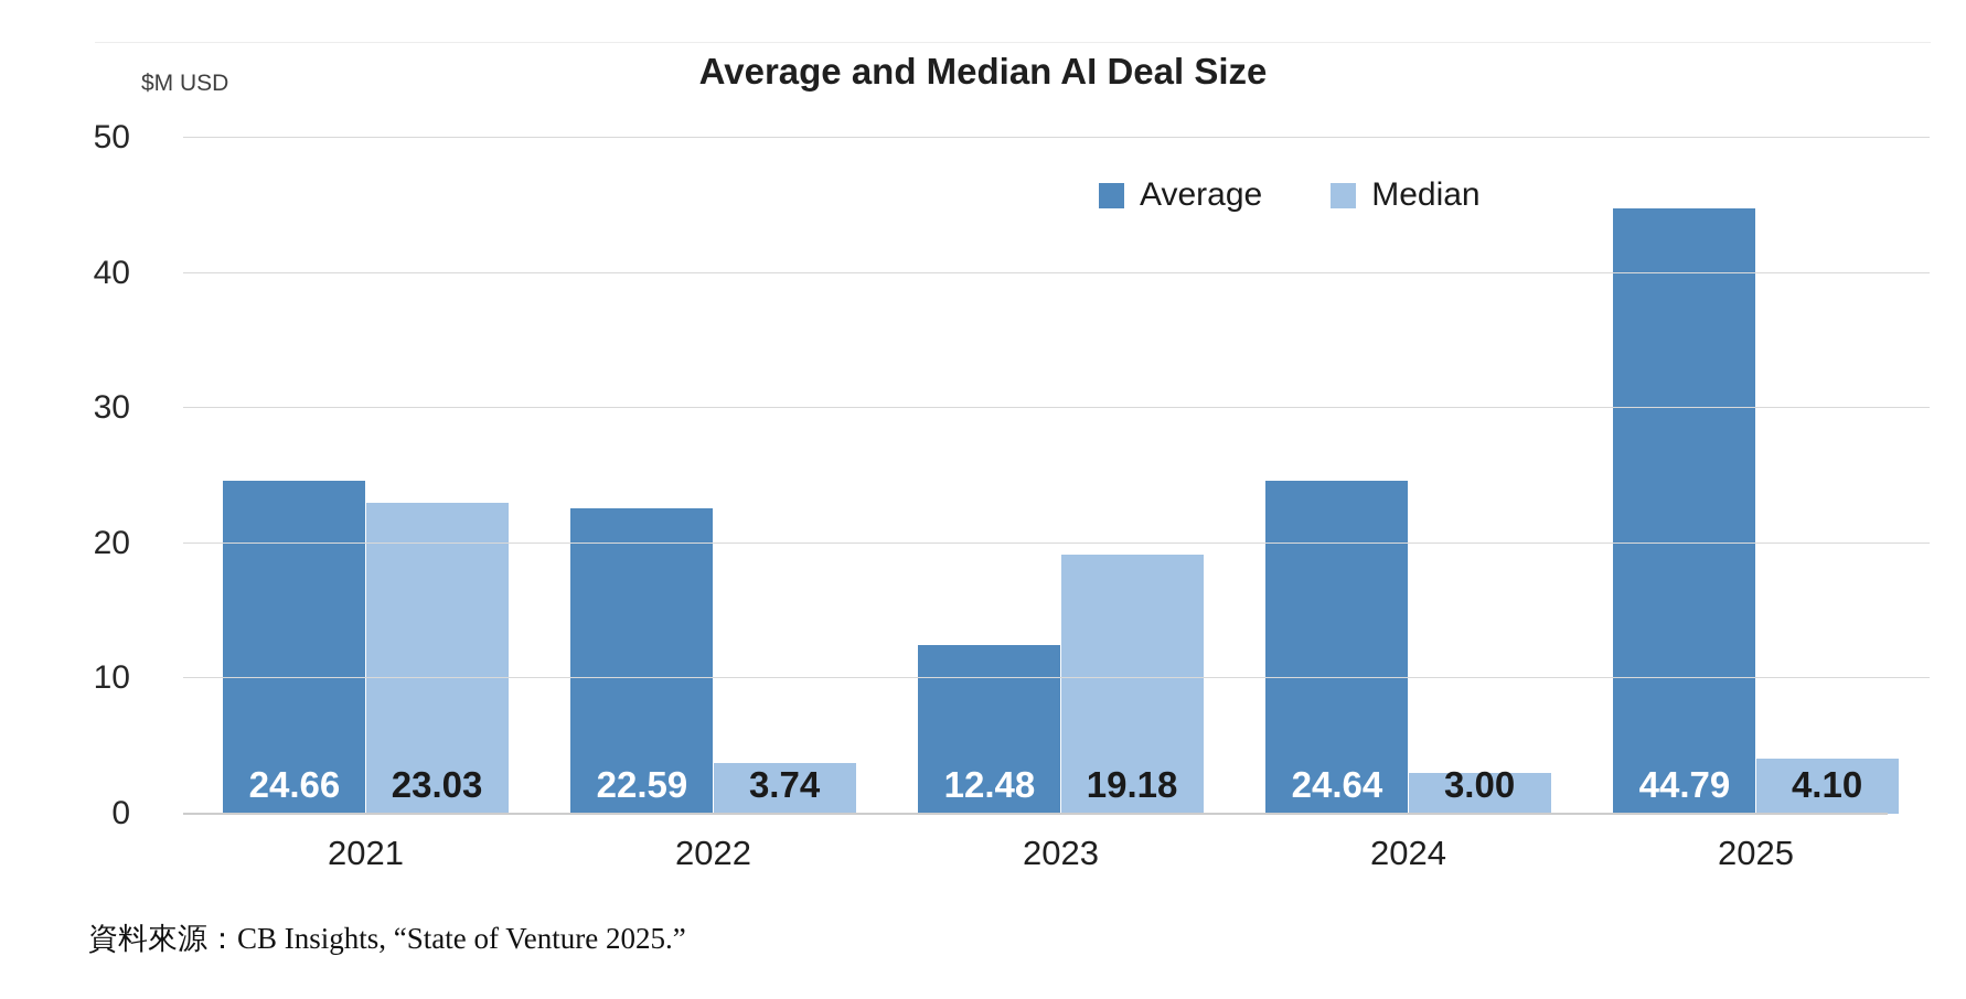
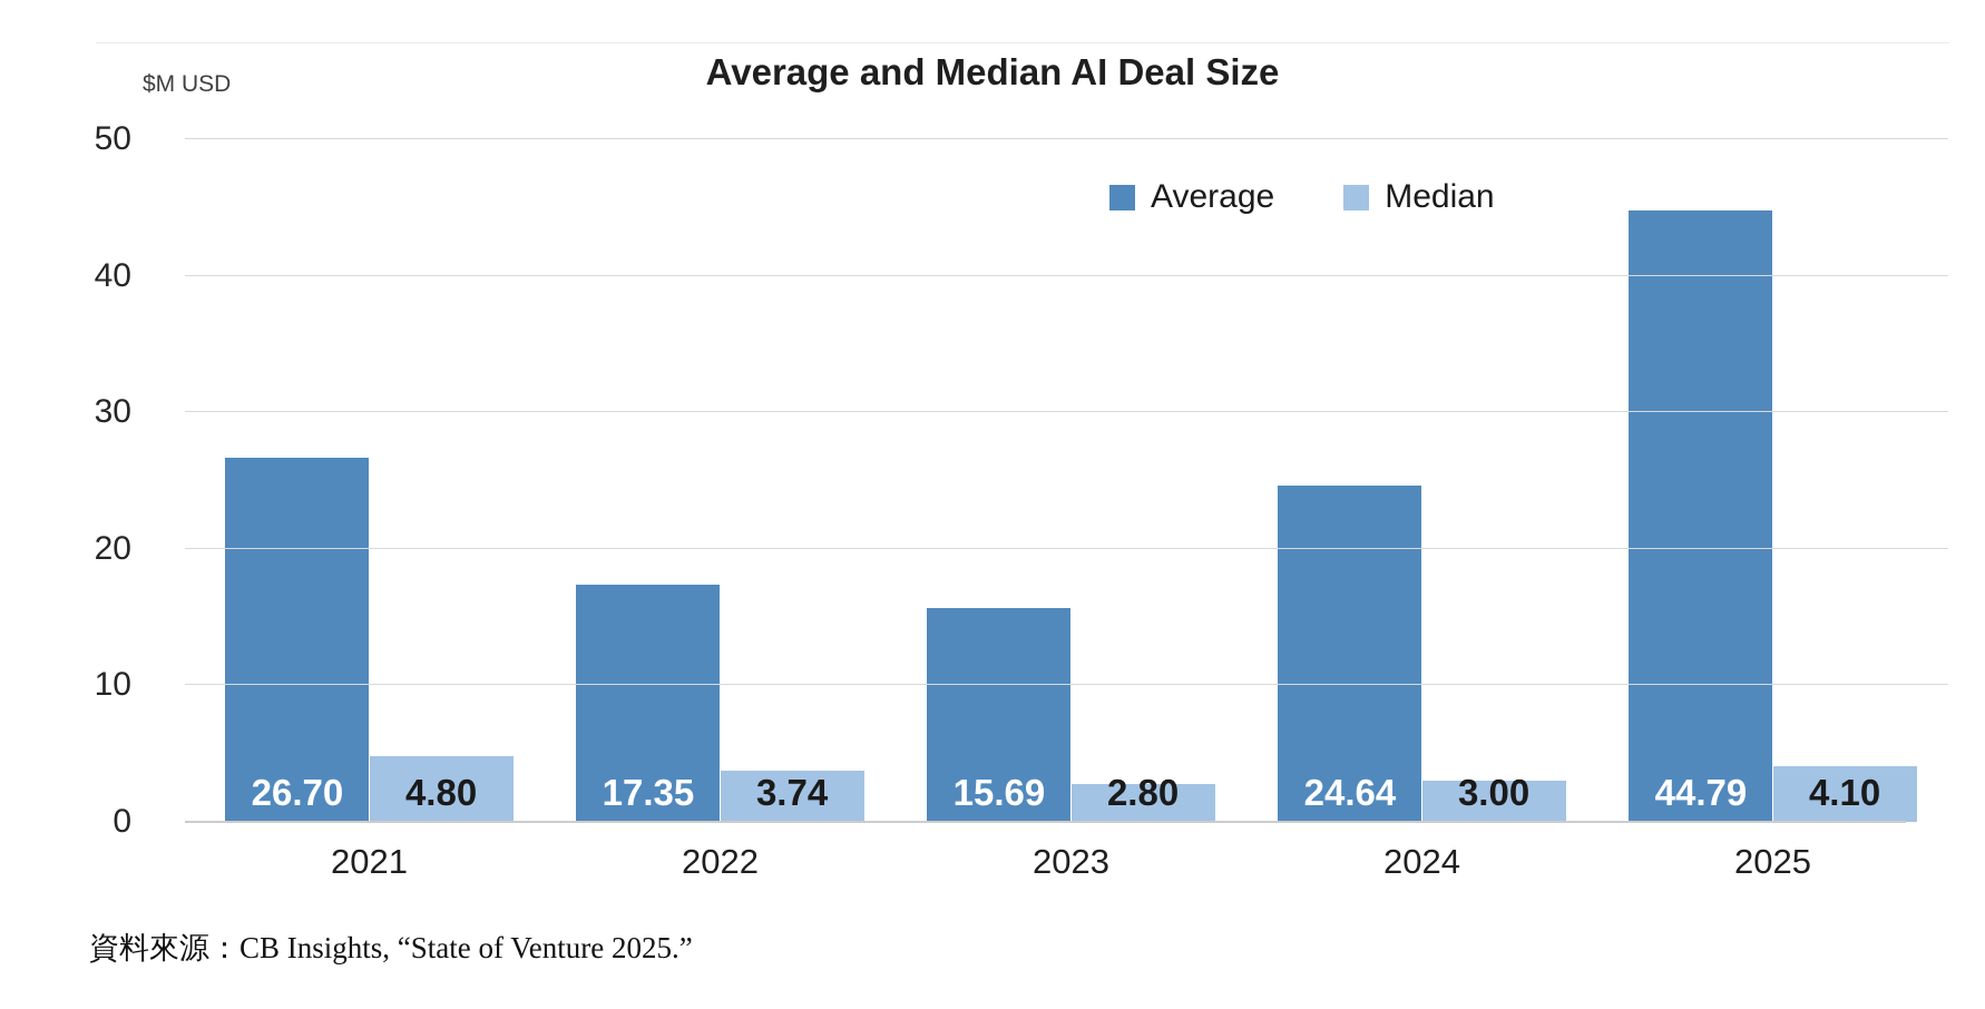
Average/2021: 24.66 -> 26.70
Median/2021: 23.03 -> 4.80
Average/2022: 22.59 -> 17.35
Average/2023: 12.48 -> 15.69
Median/2023: 19.18 -> 2.80
